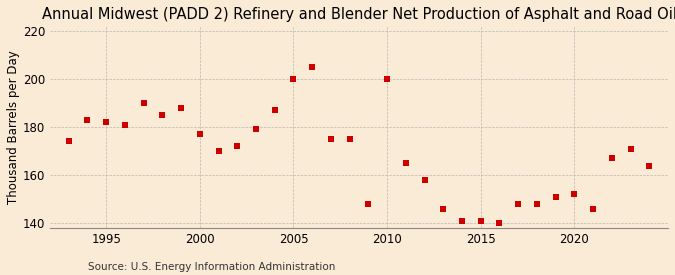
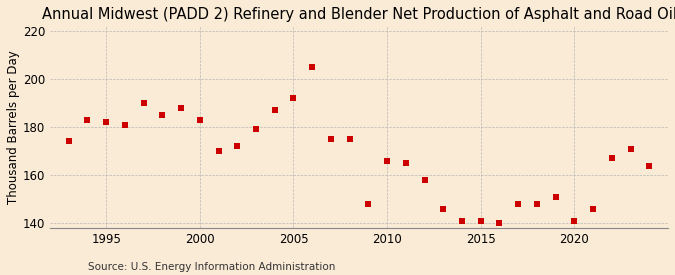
2000: 177 -> 183
2005: 200 -> 192
2010: 200 -> 166
2020: 152 -> 141
